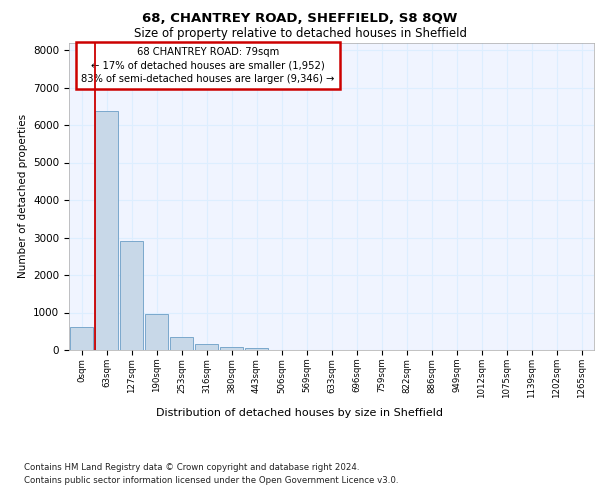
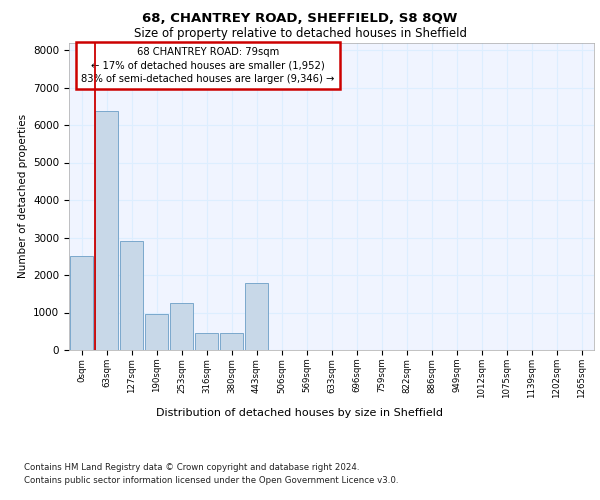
0sqm: 620 -> 2500
253sqm: 360 -> 1250
316sqm: 150 -> 450
380sqm: 80 -> 450
443sqm: 50 -> 1800
